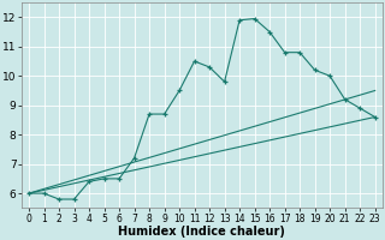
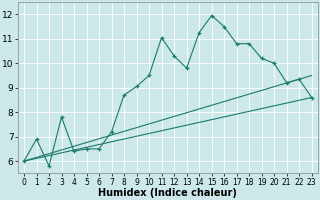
1: 6.00 -> 6.90
3: 5.80 -> 7.80
9: 8.70 -> 9.05
11: 10.50 -> 11.05
14: 11.90 -> 11.25
22: 8.90 -> 9.35
